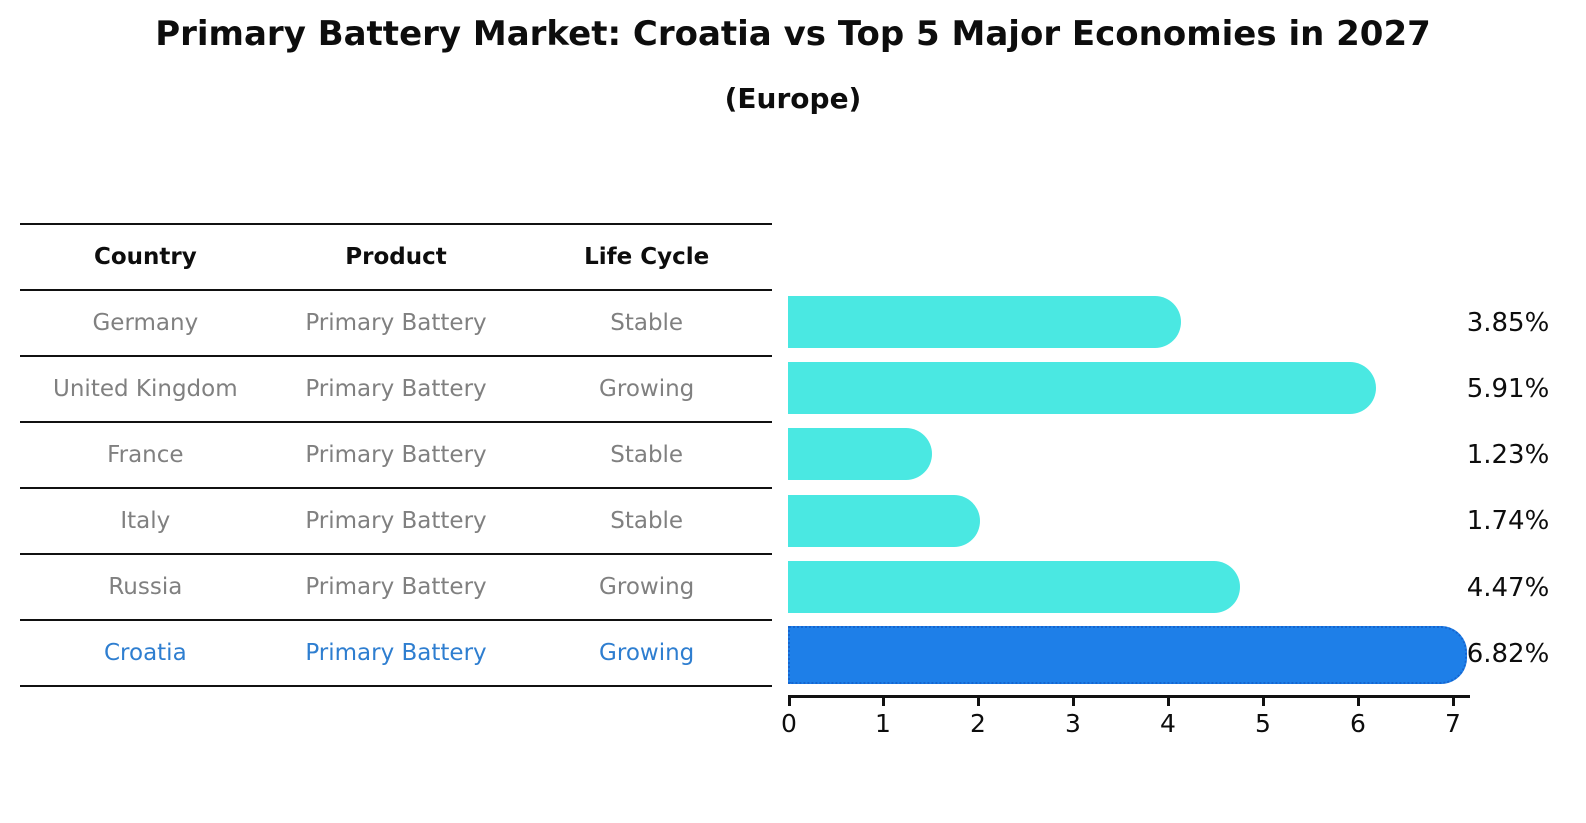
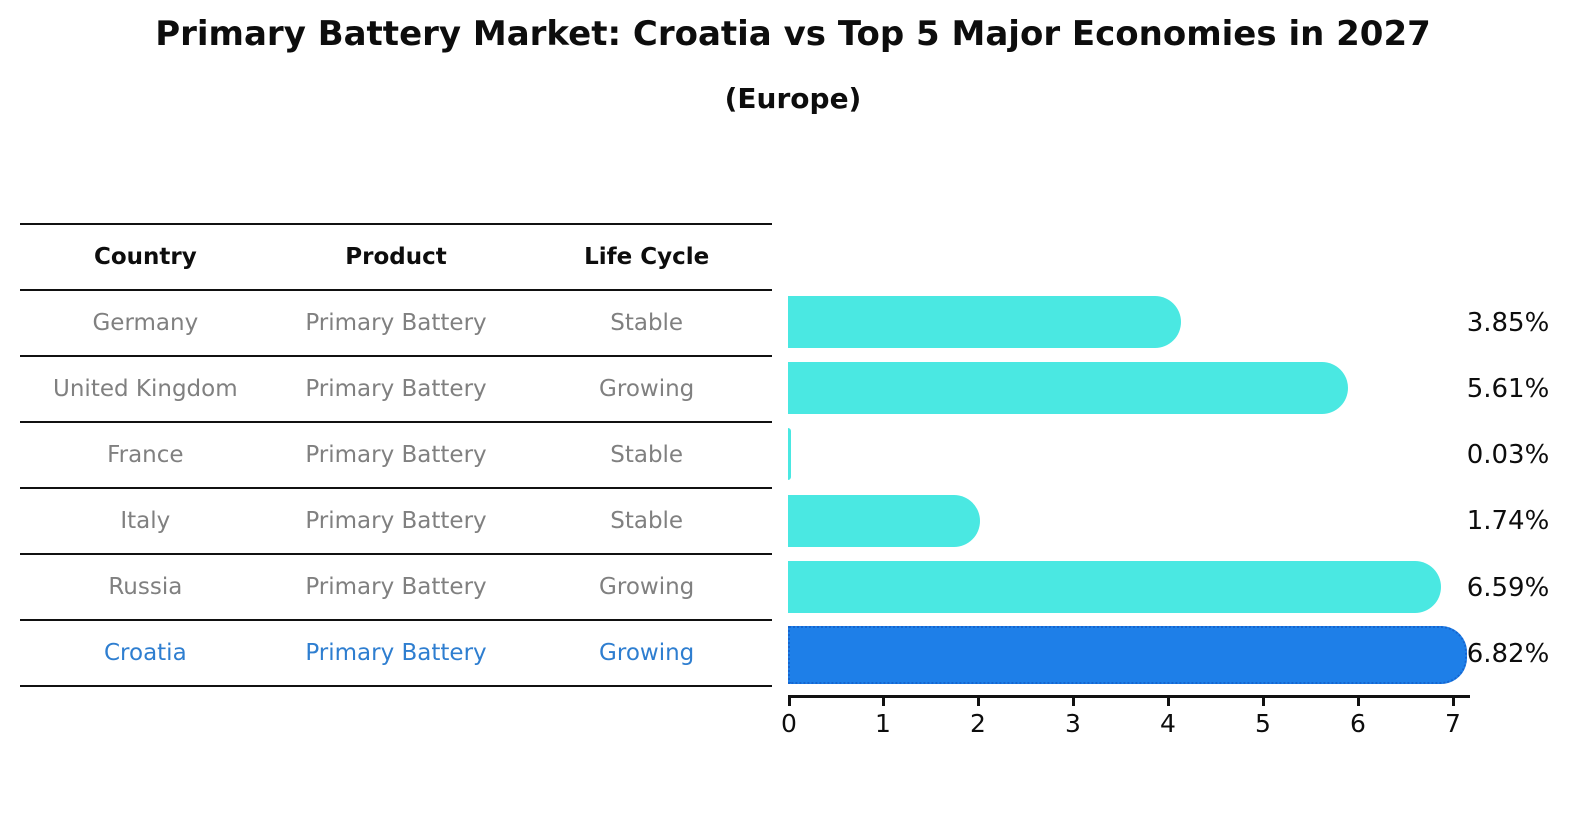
United Kingdom: 5.91% -> 5.61%
France: 1.23% -> 0.03%
Russia: 4.47% -> 6.59%
